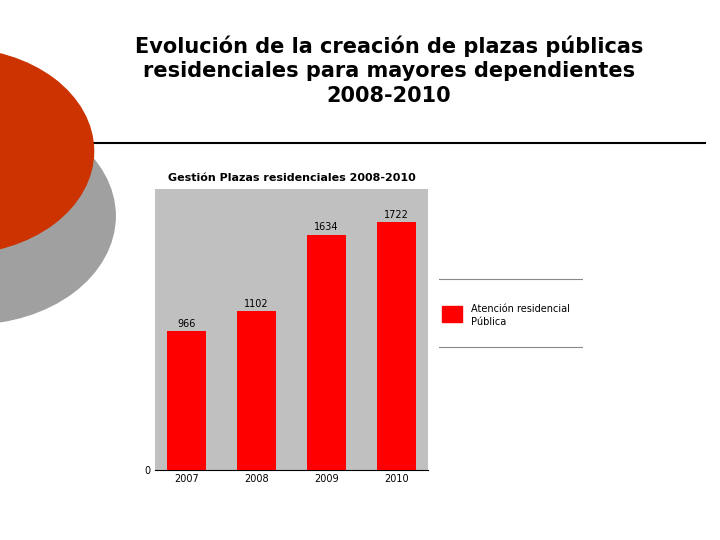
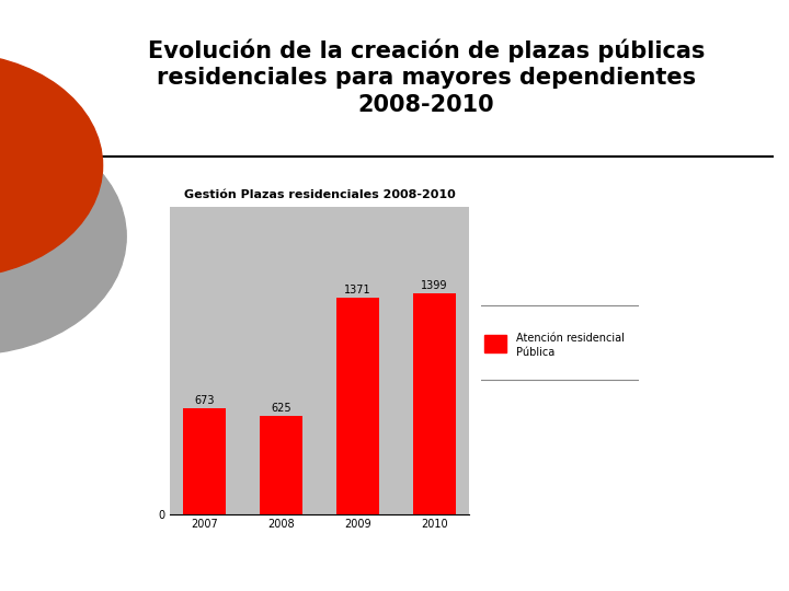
2007: 966 -> 673
2008: 1102 -> 625
2009: 1634 -> 1371
2010: 1722 -> 1399
